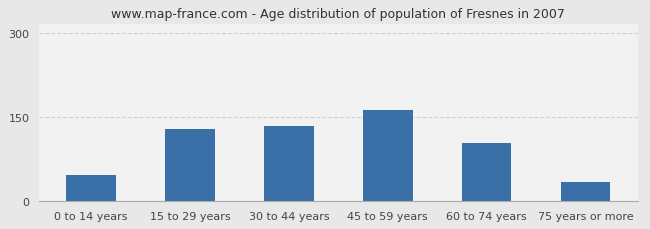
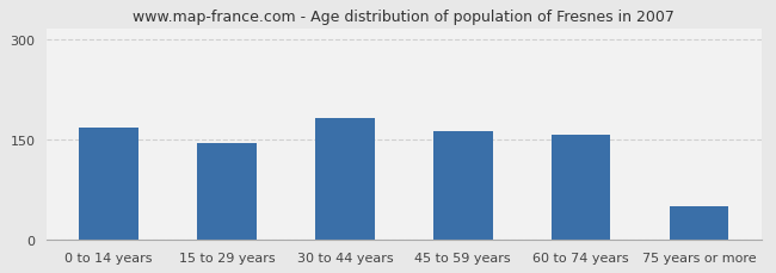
0 to 14 years: 46 -> 168
15 to 29 years: 128 -> 145
30 to 44 years: 134 -> 181
60 to 74 years: 104 -> 156
75 years or more: 34 -> 50
